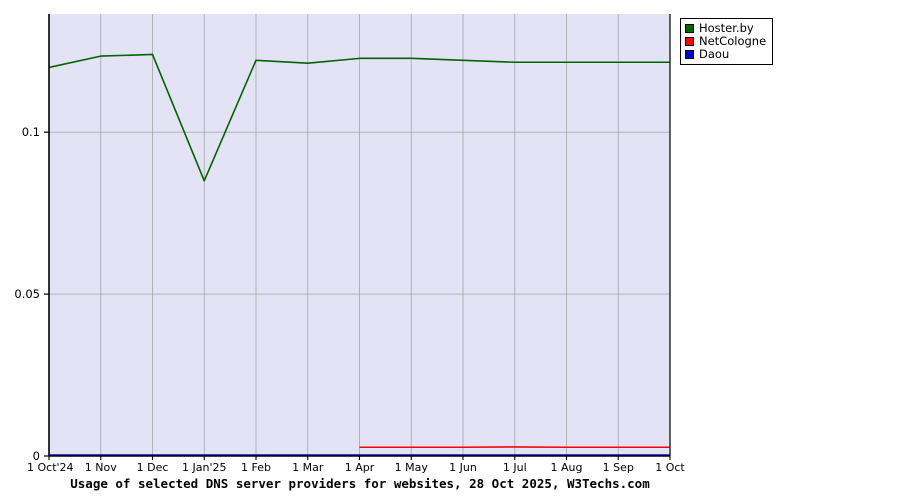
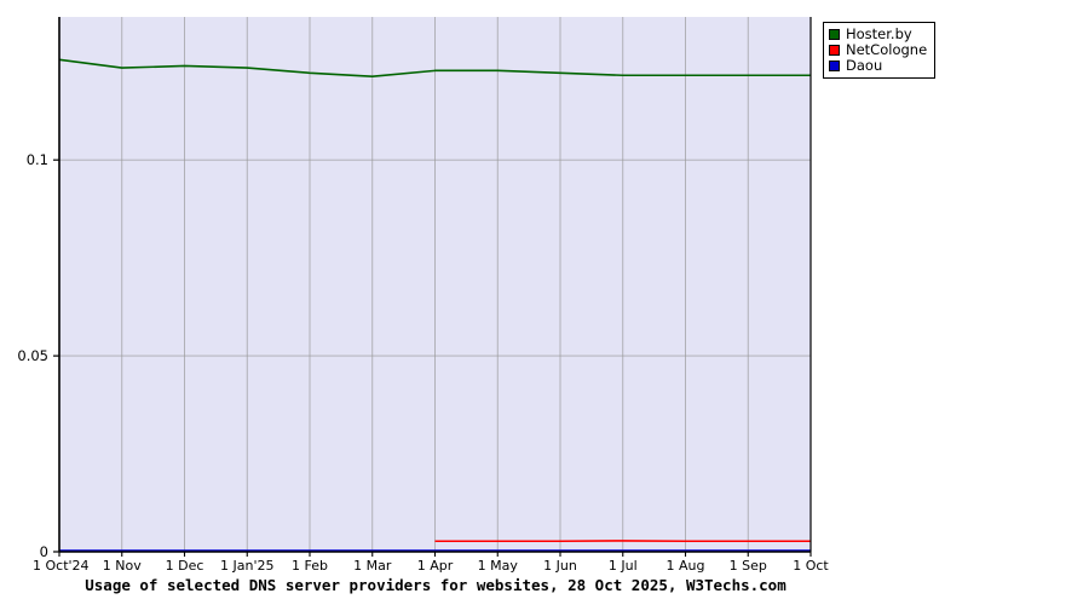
Hoster.by/1 Oct'24: 0.120 -> 0.126
Hoster.by/1 Jan'25: 0.085 -> 0.123
